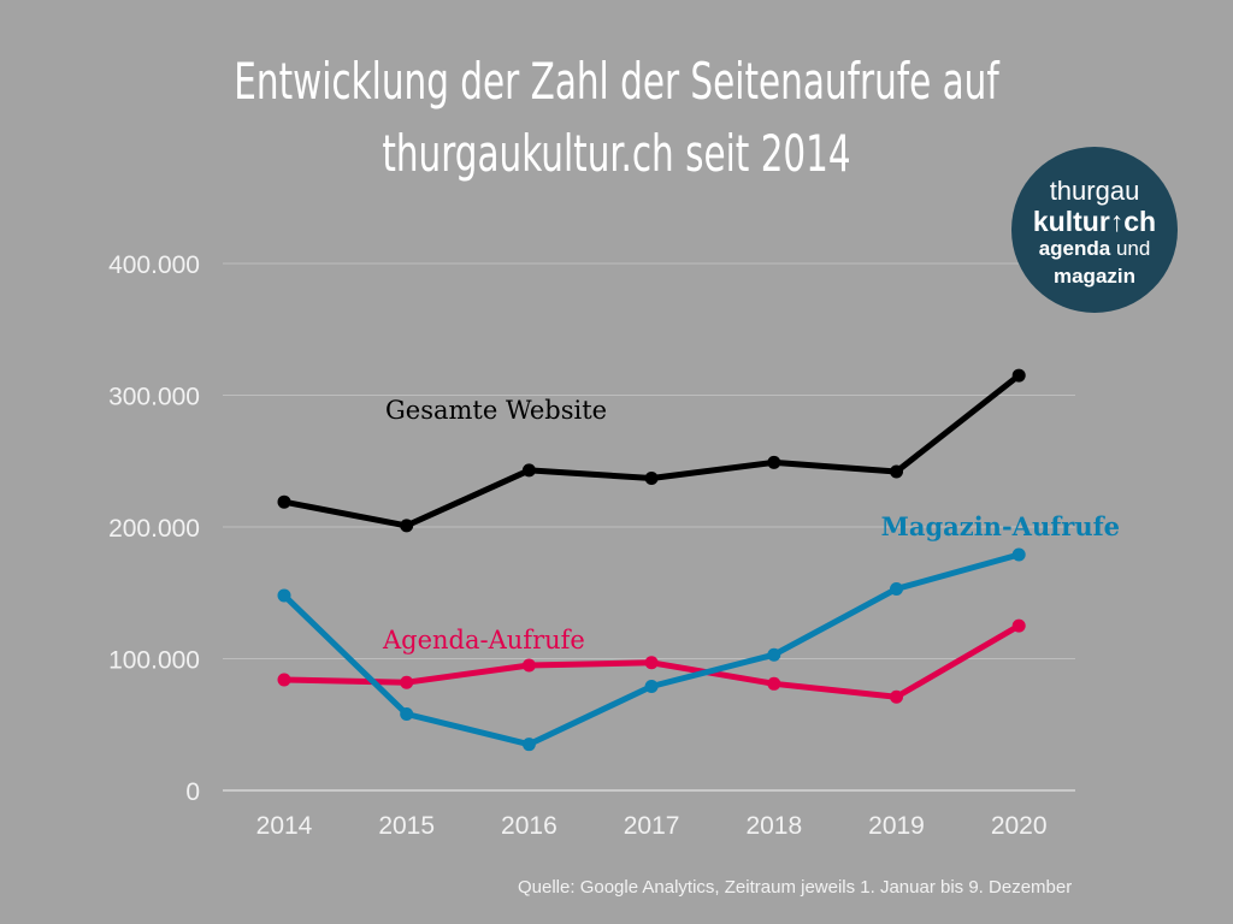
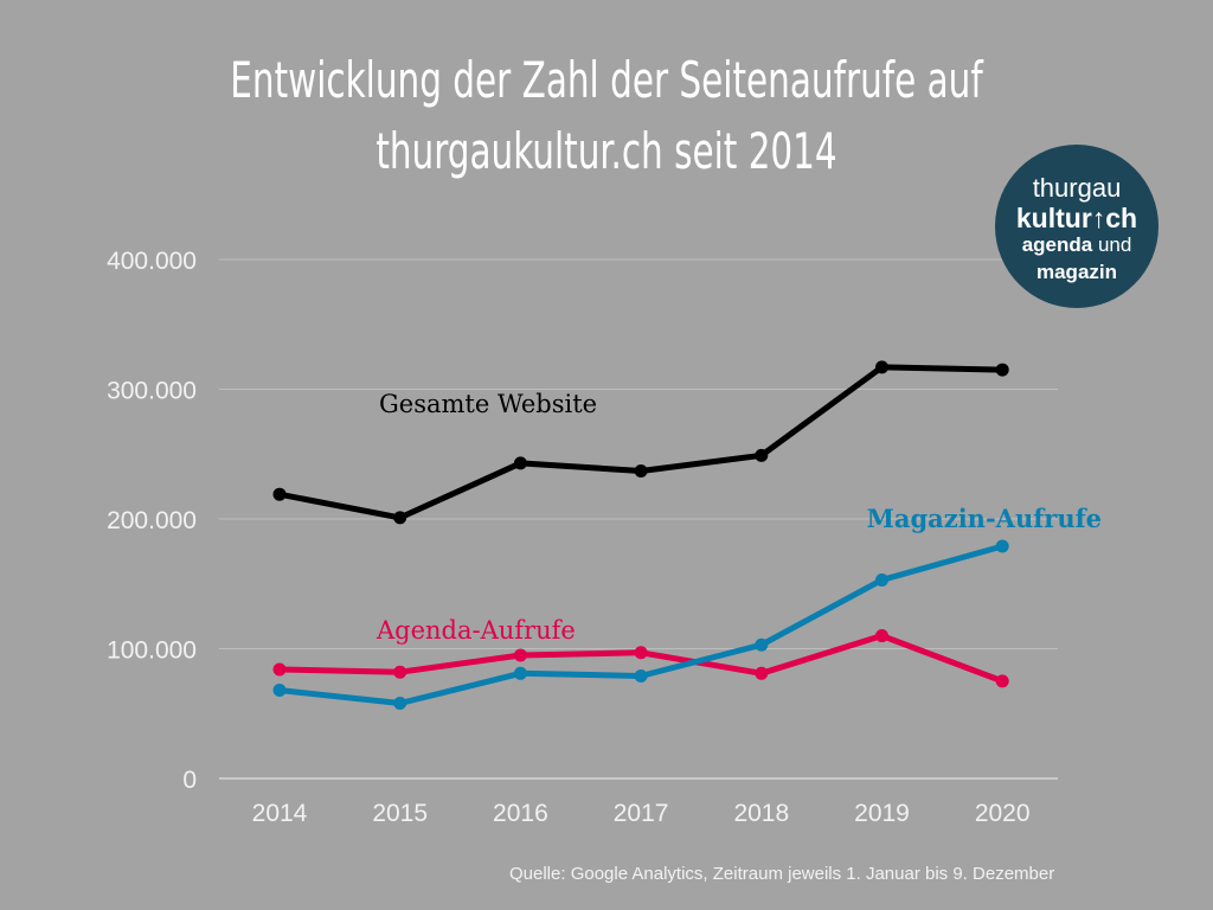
Magazin-Aufrufe/2014: 148000 -> 68000
Magazin-Aufrufe/2016: 35000 -> 81000
Gesamte Website/2019: 242000 -> 317000
Agenda-Aufrufe/2019: 71000 -> 110000
Agenda-Aufrufe/2020: 125000 -> 75000
